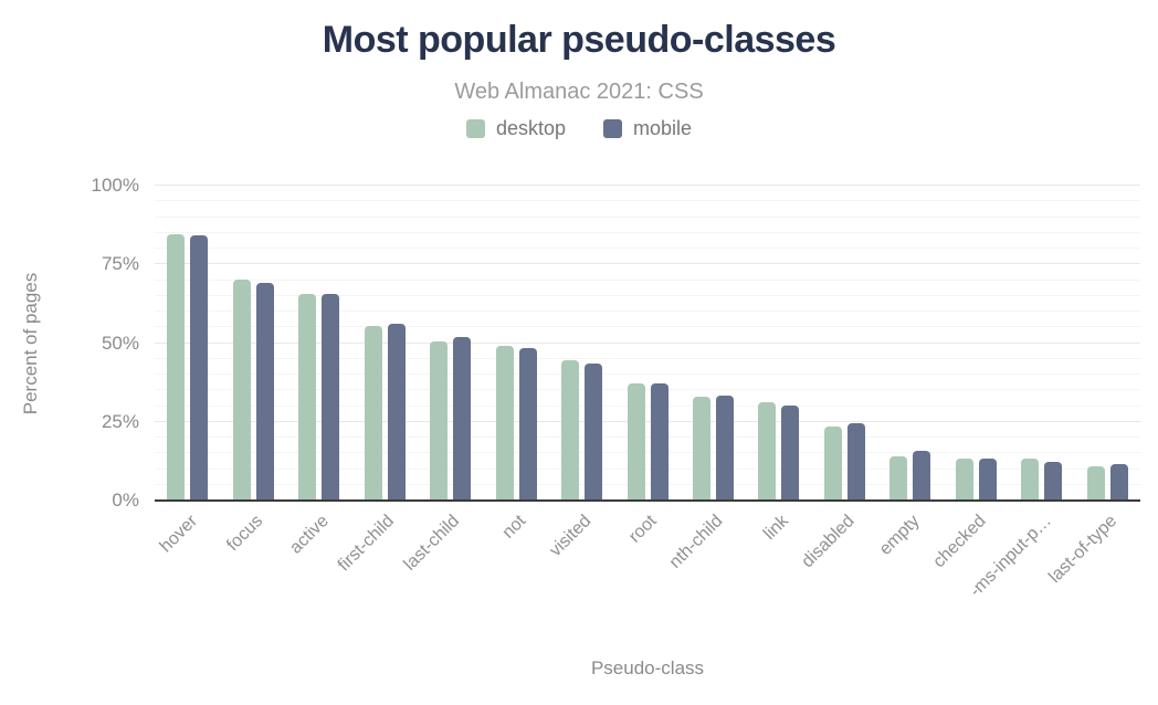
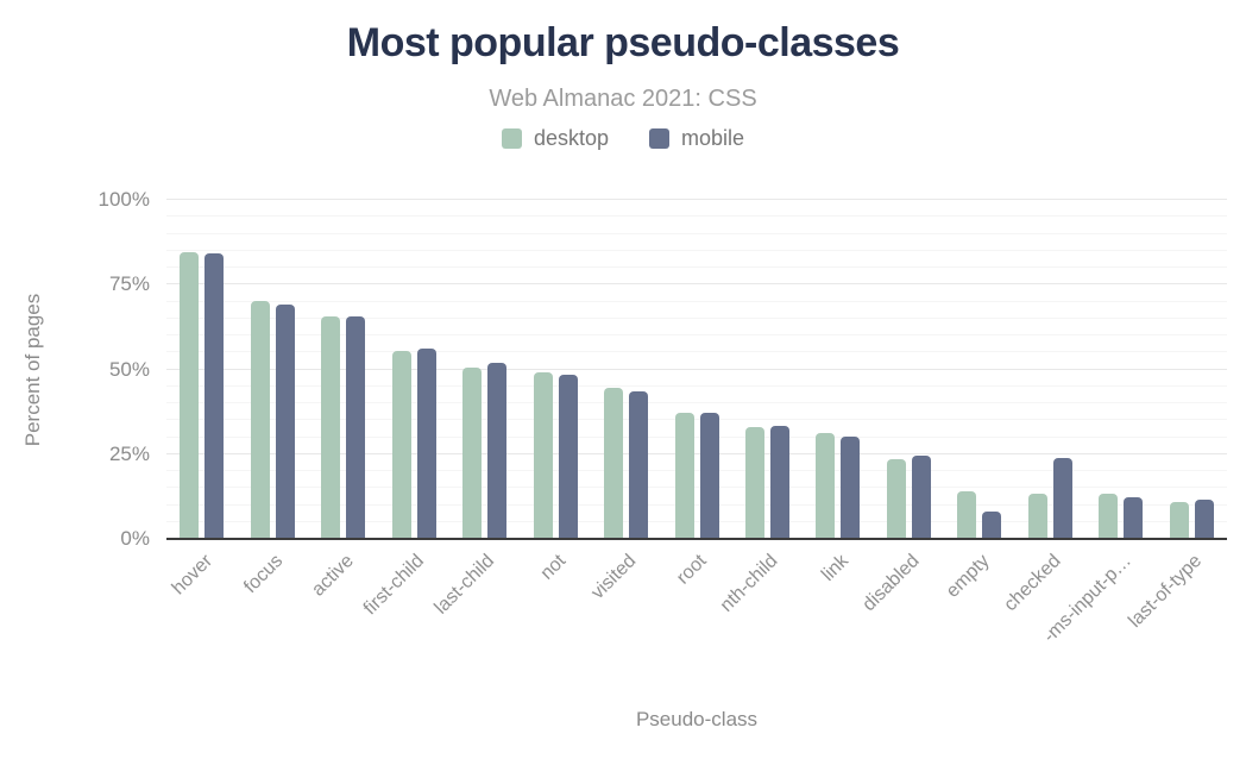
mobile/empty: 16% -> 8%
mobile/checked: 13% -> 24%
